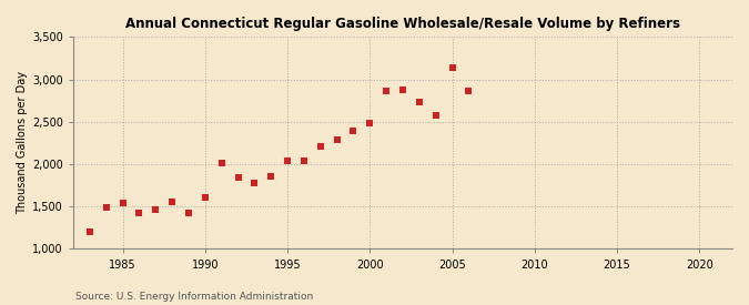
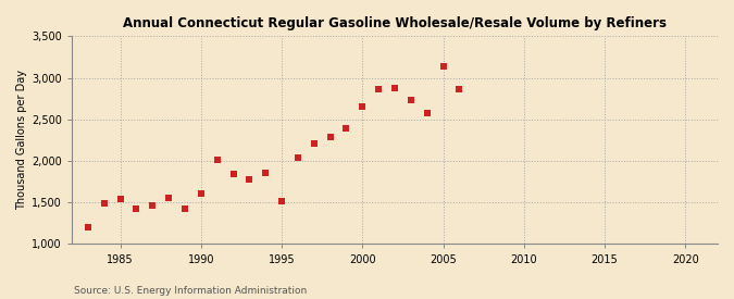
1995: 2,040 -> 1,520
2000: 2,490 -> 2,660
